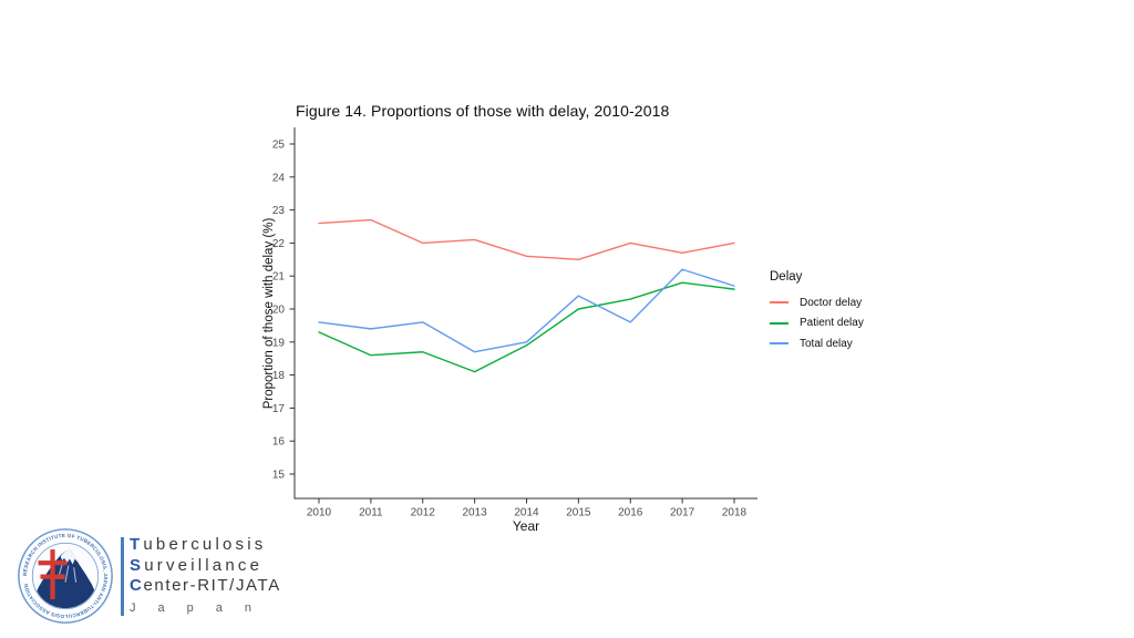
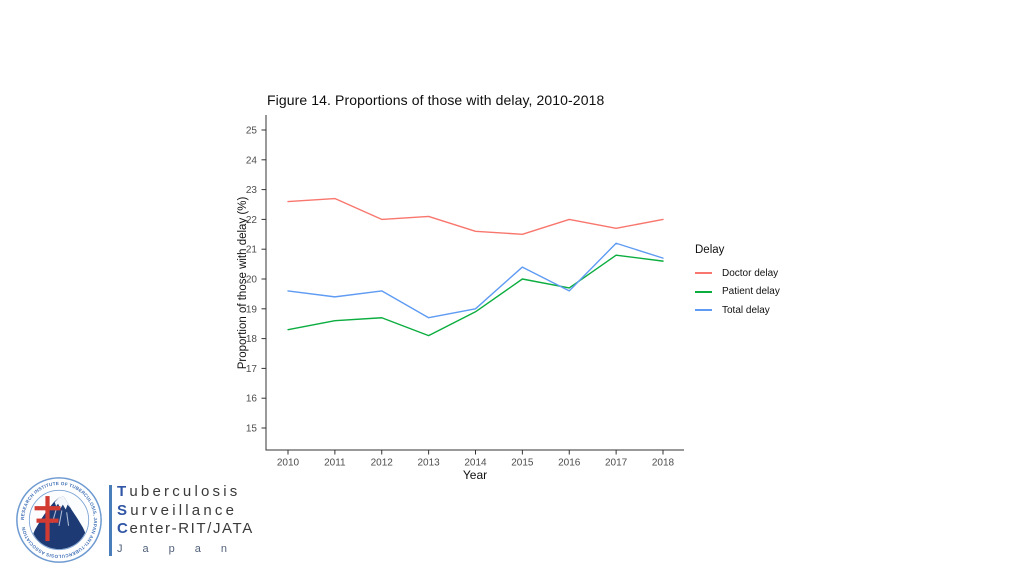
Patient delay/2010: 19.3 -> 18.3
Patient delay/2016: 20.3 -> 19.7
